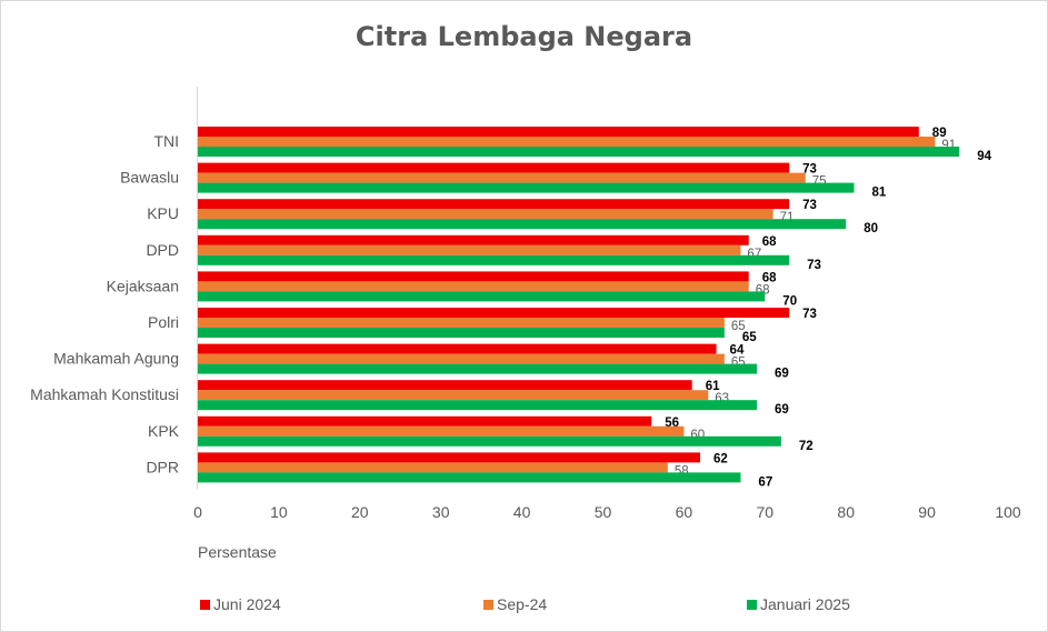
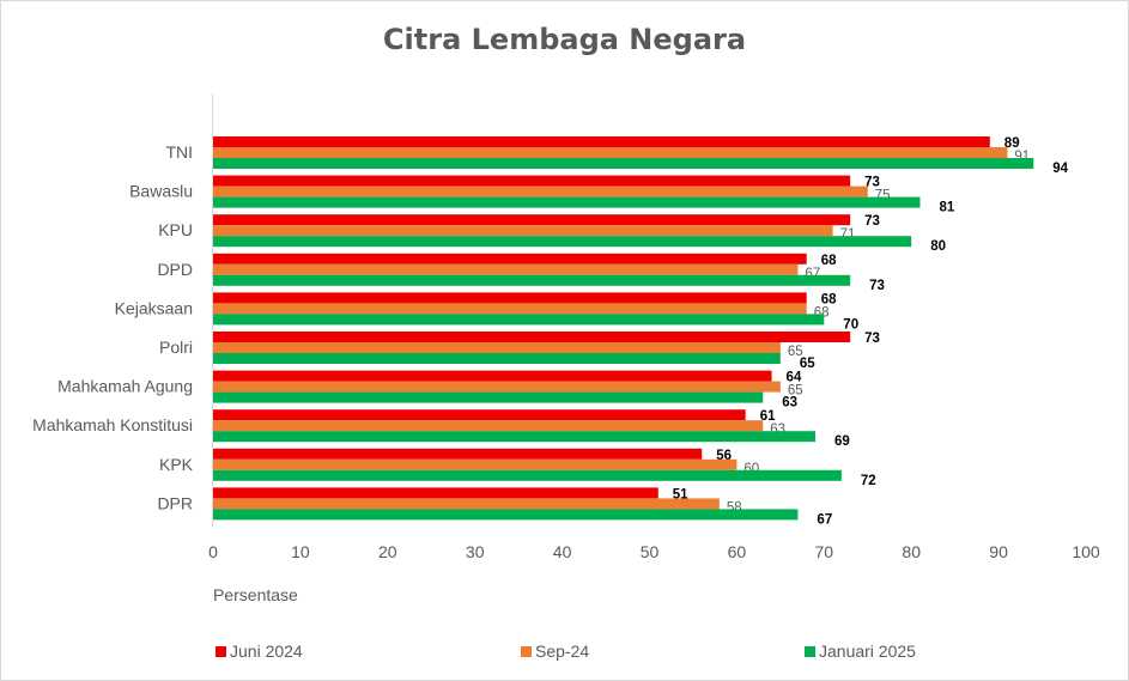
Januari 2025/Mahkamah Agung: 69 -> 63
Juni 2024/DPR: 62 -> 51
